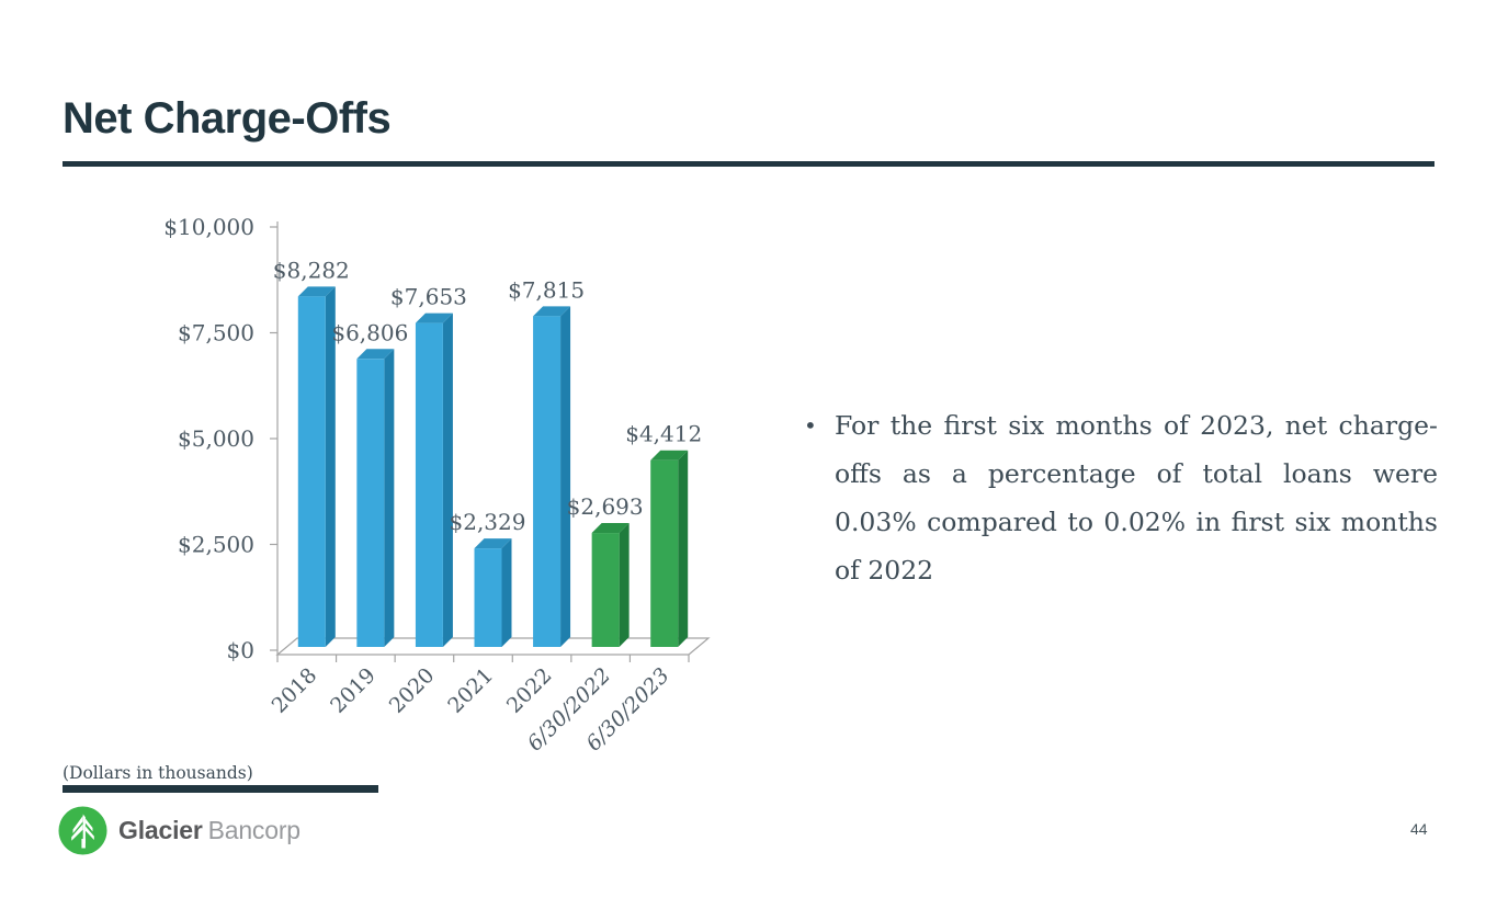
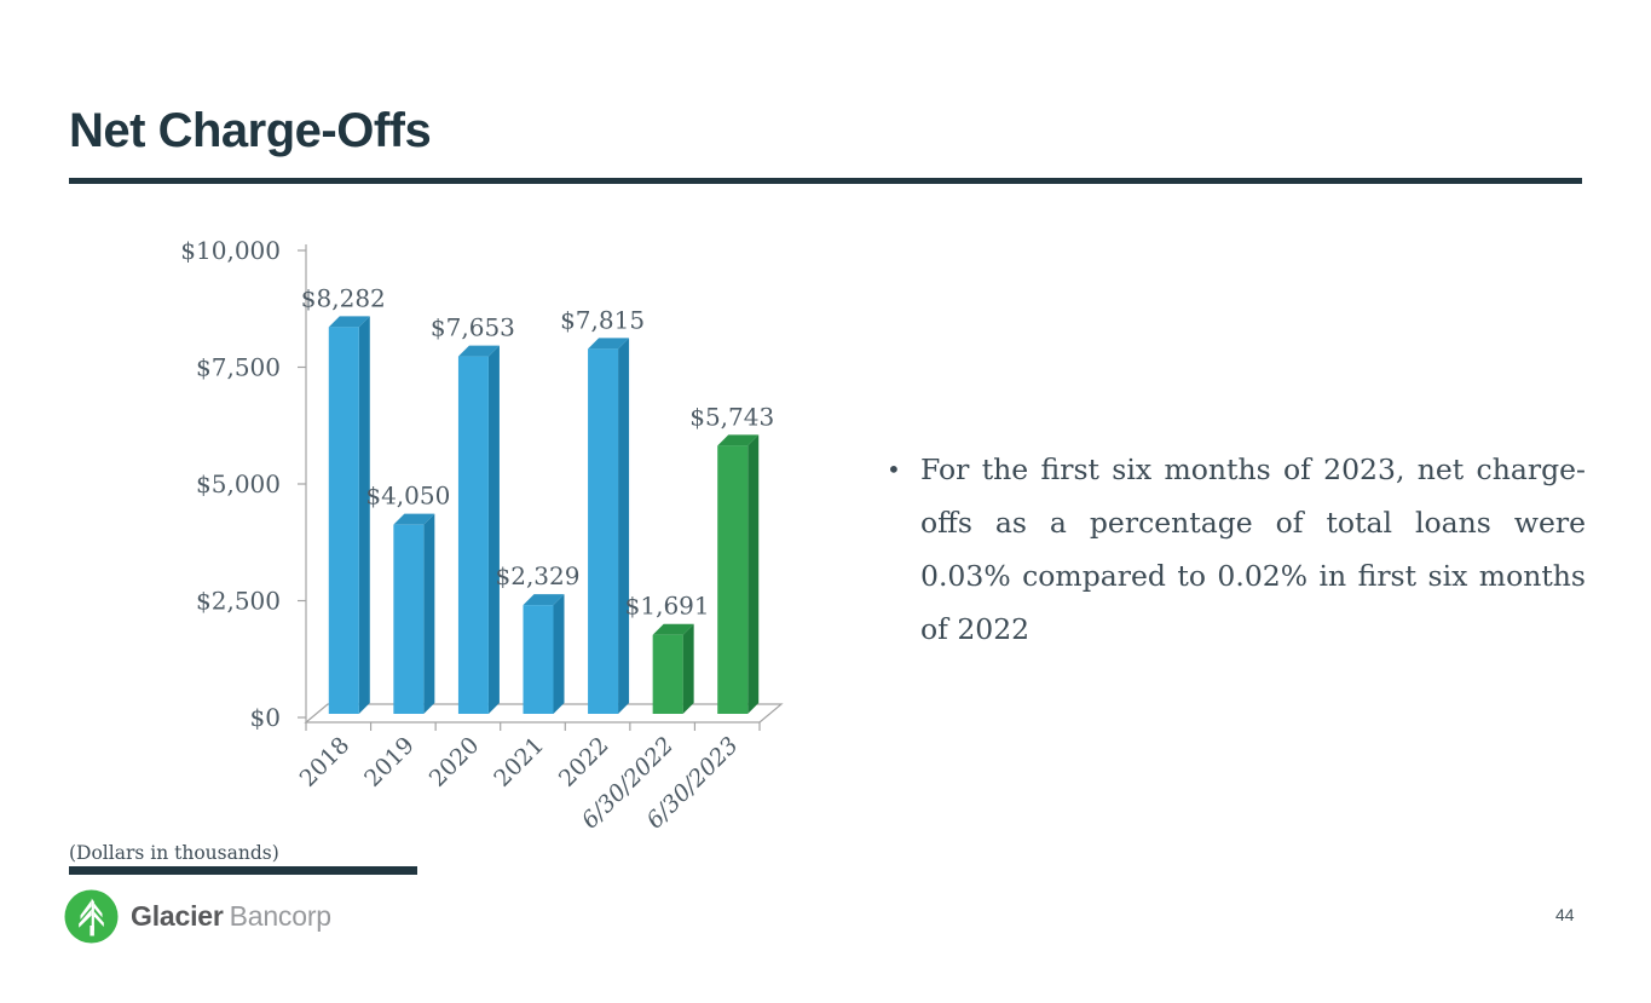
2019: $6,806 -> $4,050
6/30/2022: $2,693 -> $1,691
6/30/2023: $4,412 -> $5,743
